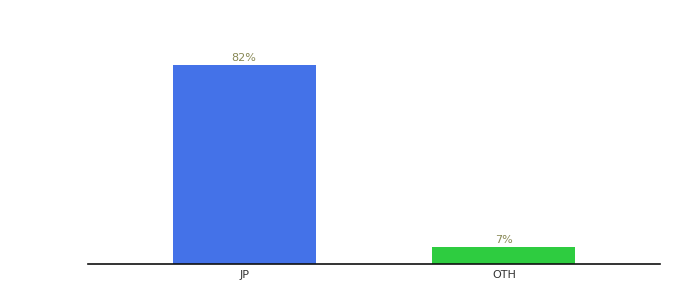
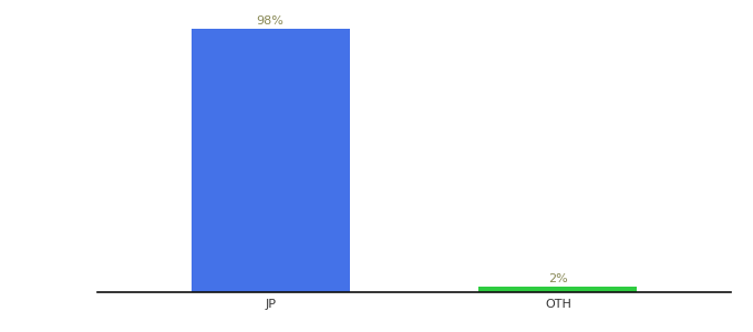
JP: 82% -> 98%
OTH: 7% -> 2%
